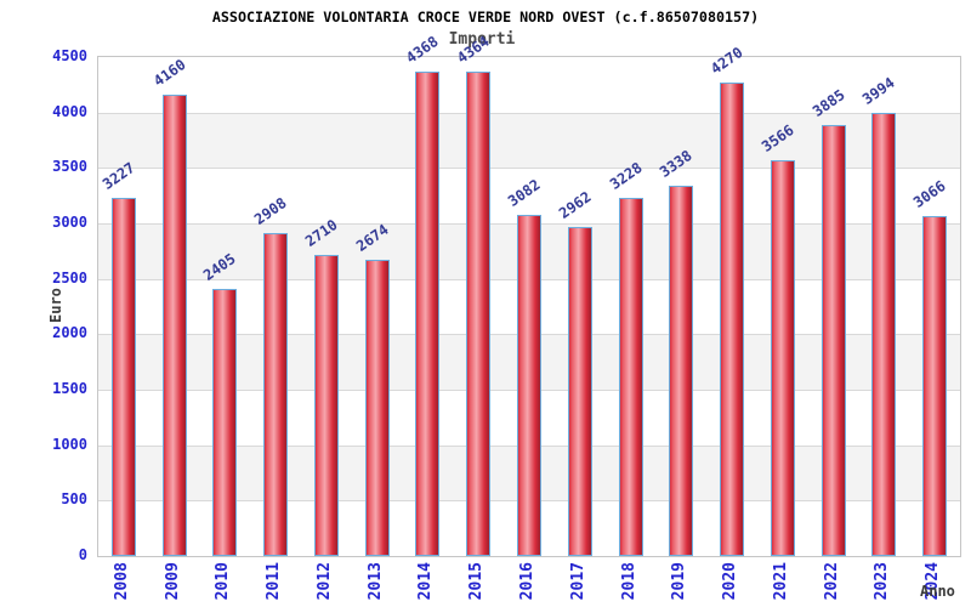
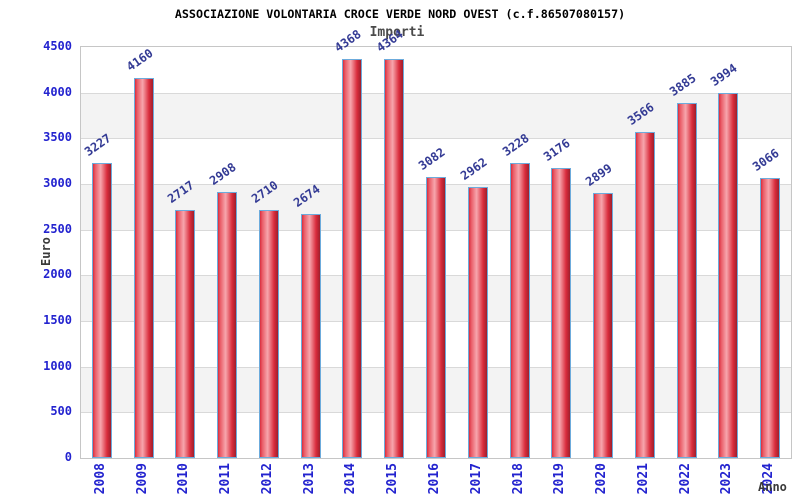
2010: 2405 -> 2717
2019: 3338 -> 3176
2020: 4270 -> 2899
